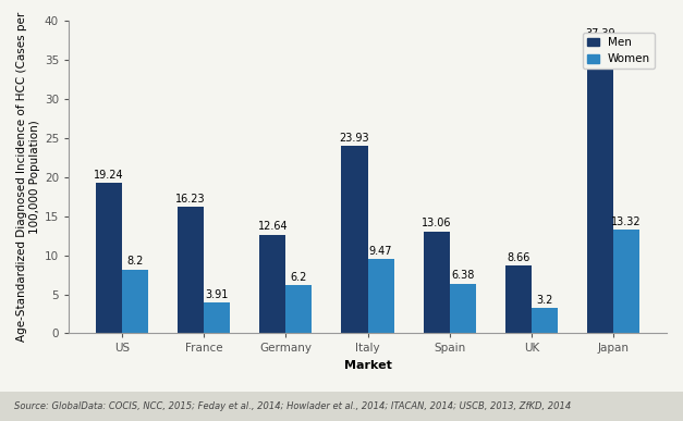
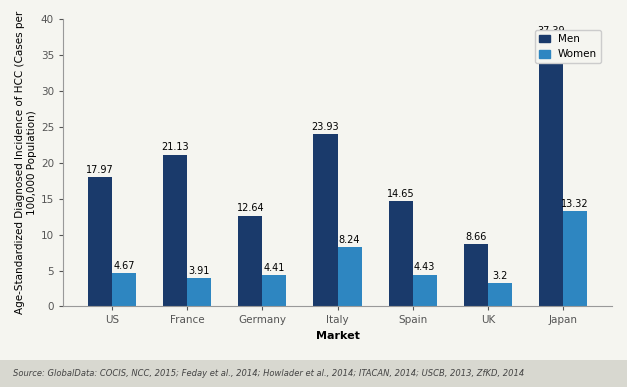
Men/US: 19.24 -> 17.97
Women/US: 8.2 -> 4.67
Men/France: 16.23 -> 21.13
Women/Germany: 6.2 -> 4.41
Women/Italy: 9.47 -> 8.24
Men/Spain: 13.06 -> 14.65
Women/Spain: 6.38 -> 4.43
